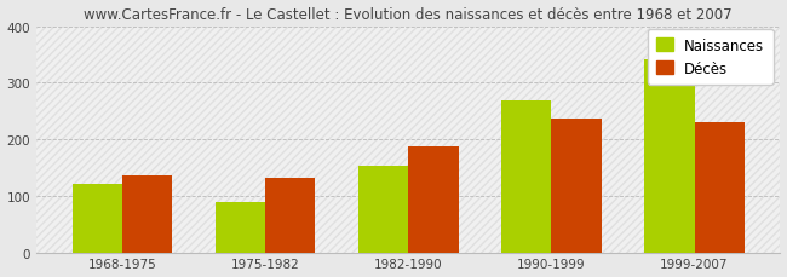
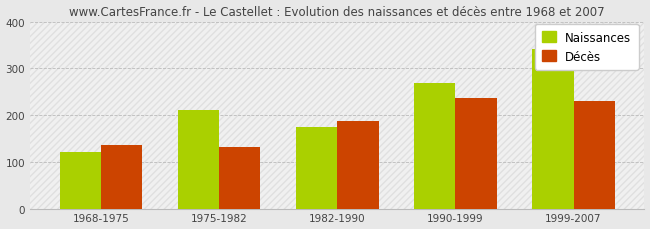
Naissances/1975-1982: 88 -> 210
Naissances/1982-1990: 152 -> 175
